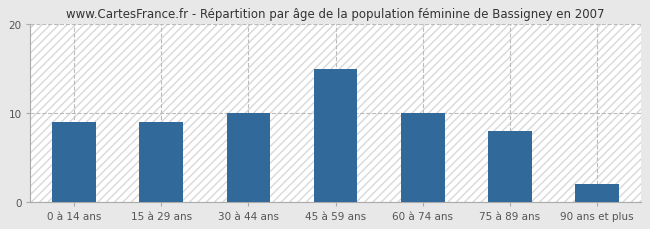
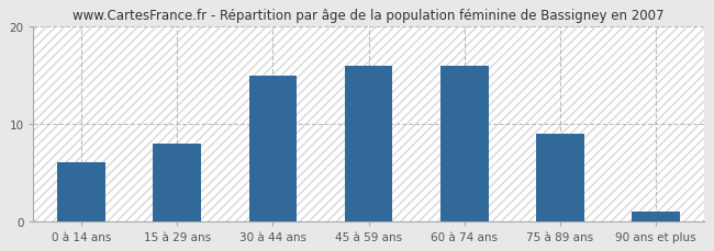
0 à 14 ans: 9 -> 6
15 à 29 ans: 9 -> 8
30 à 44 ans: 10 -> 15
45 à 59 ans: 15 -> 16
60 à 74 ans: 10 -> 16
75 à 89 ans: 8 -> 9
90 ans et plus: 2 -> 1
